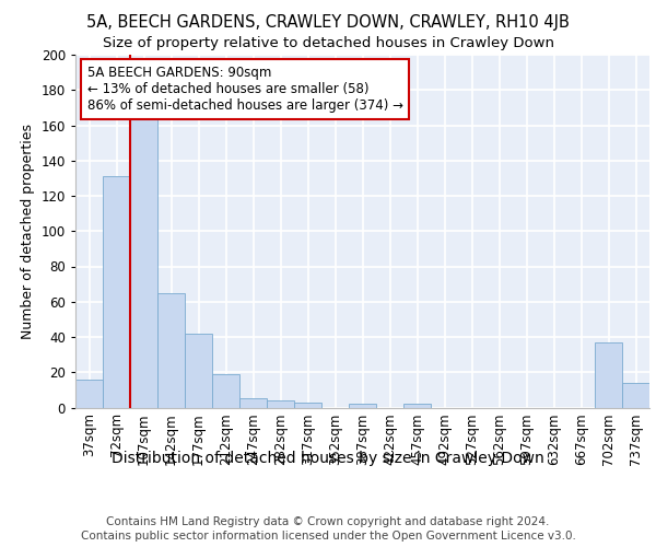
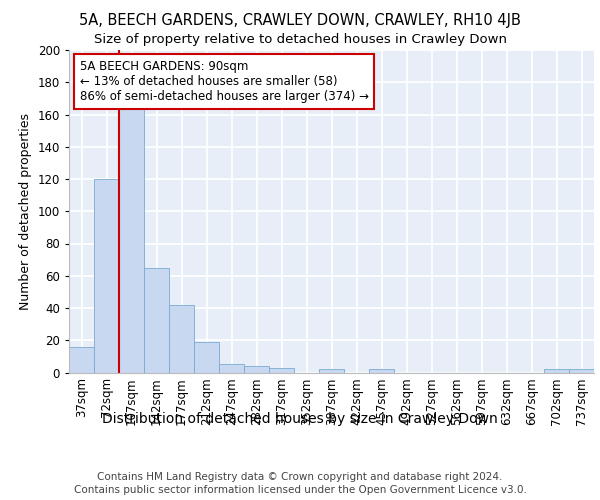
72sqm: 131 -> 120
702sqm: 37 -> 2
737sqm: 14 -> 2
